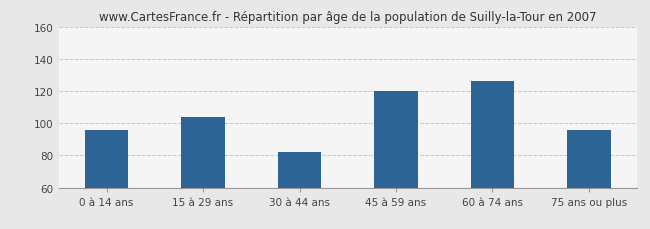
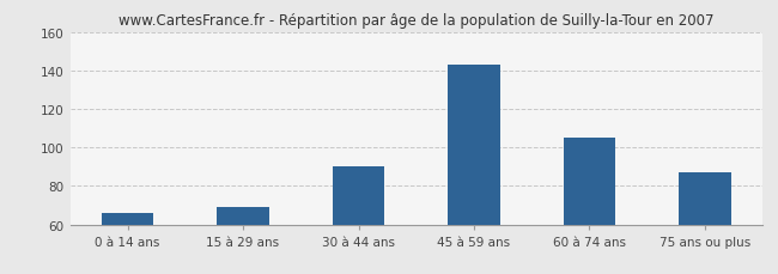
0 à 14 ans: 96 -> 66
15 à 29 ans: 104 -> 69
30 à 44 ans: 82 -> 90
45 à 59 ans: 120 -> 143
60 à 74 ans: 126 -> 105
75 ans ou plus: 96 -> 87
